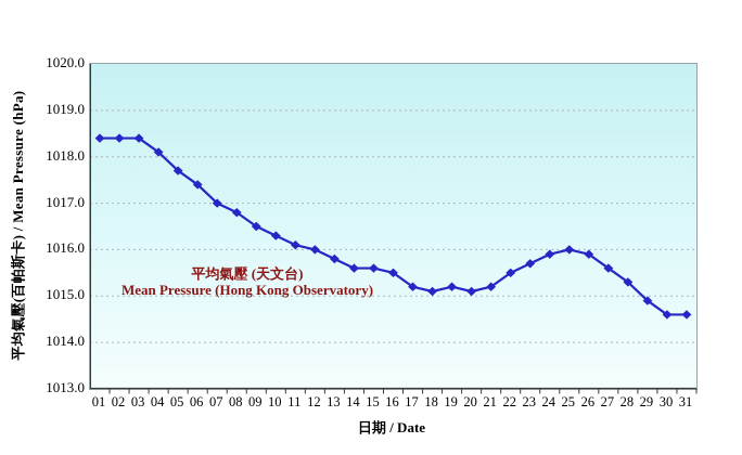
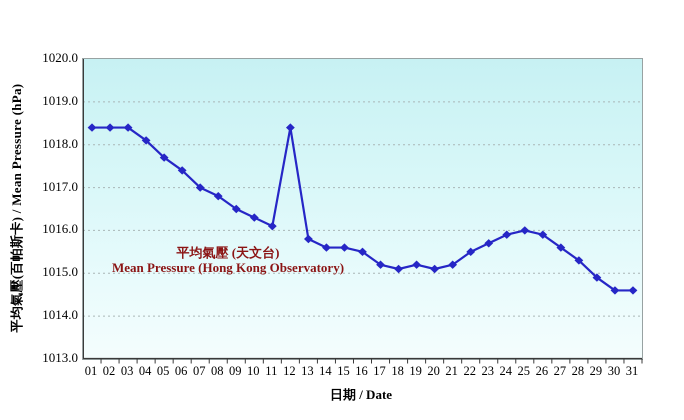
12: 1016.0 -> 1018.4
